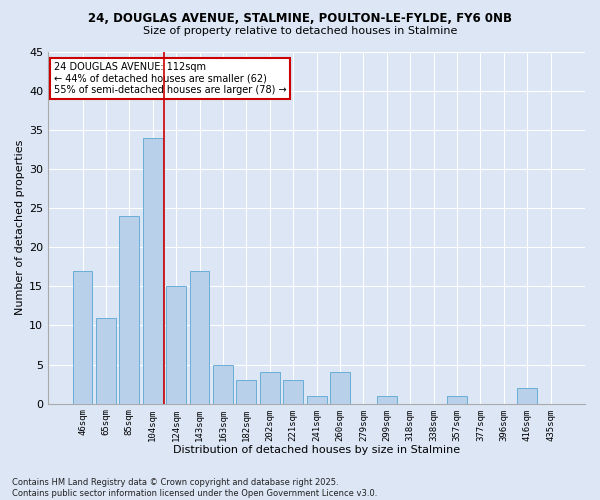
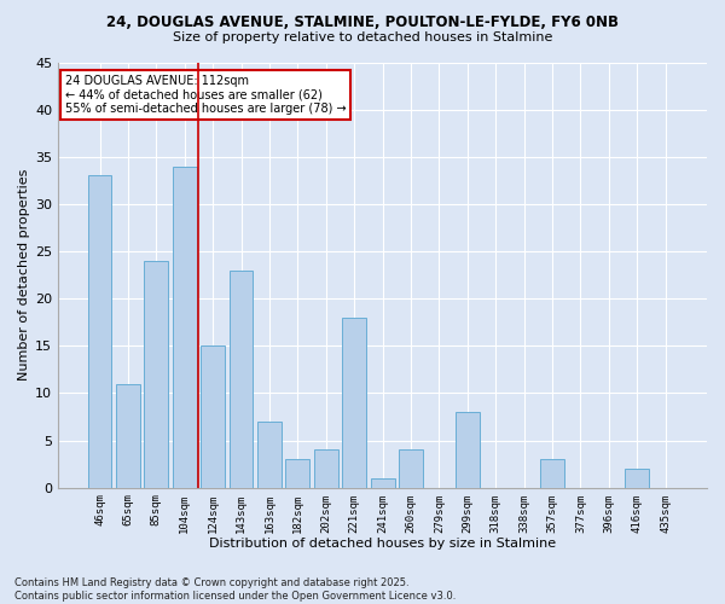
46sqm: 17 -> 33
143sqm: 17 -> 23
163sqm: 5 -> 7
221sqm: 3 -> 18
299sqm: 1 -> 8
357sqm: 1 -> 3
